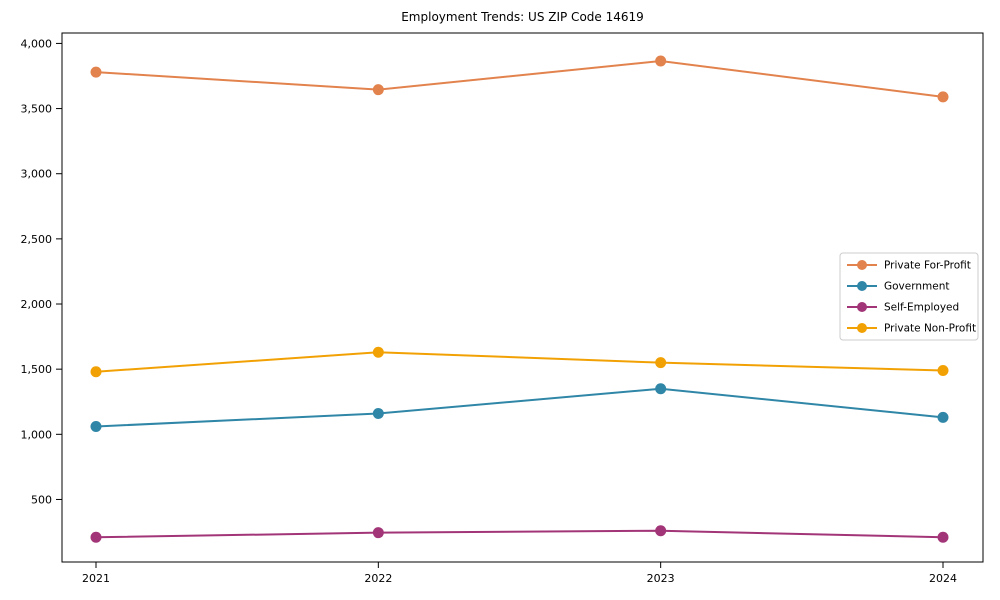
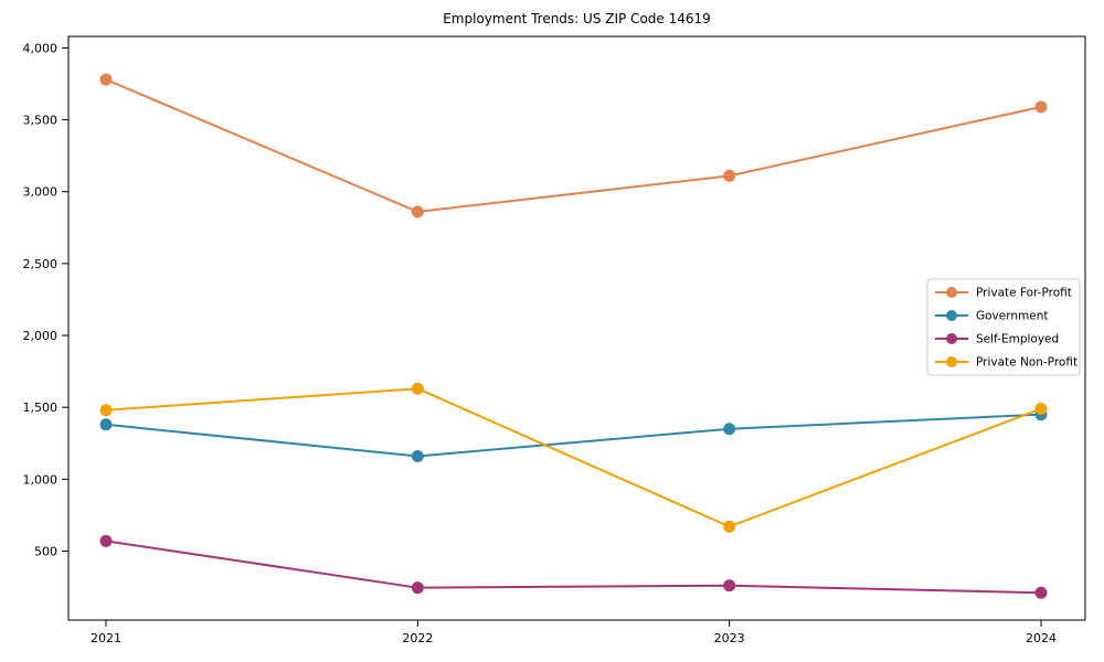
Government/2021: 1060 -> 1380
Self-Employed/2021: 210 -> 570
Private For-Profit/2022: 3640 -> 2860
Private For-Profit/2023: 3860 -> 3110
Private Non-Profit/2023: 1550 -> 670
Government/2024: 1130 -> 1450
